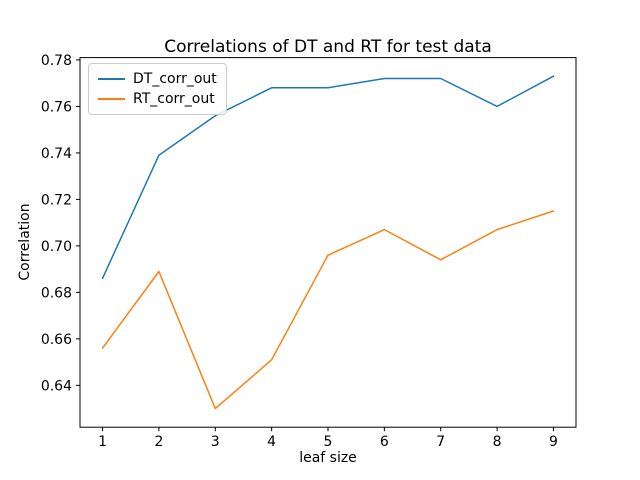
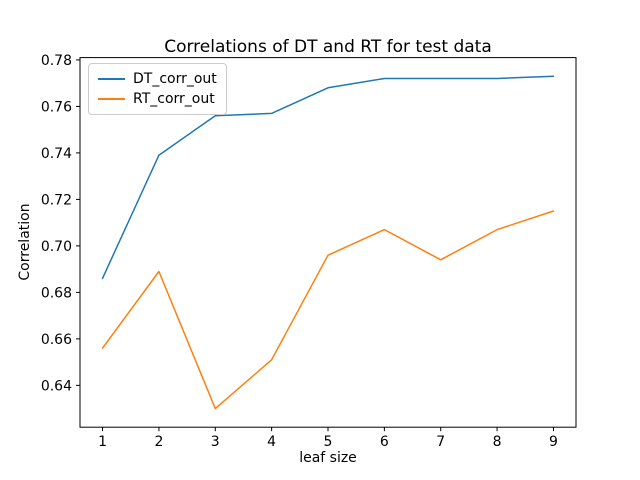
DT_corr_out/4: 0.768 -> 0.757
DT_corr_out/8: 0.760 -> 0.772
